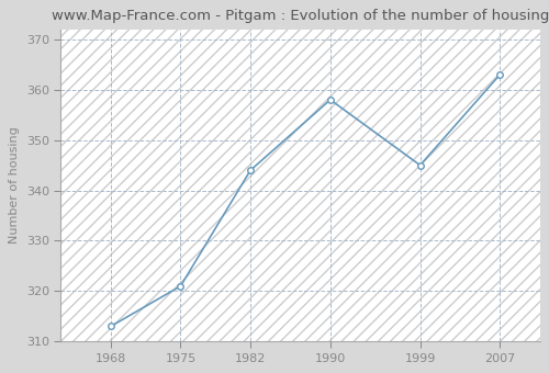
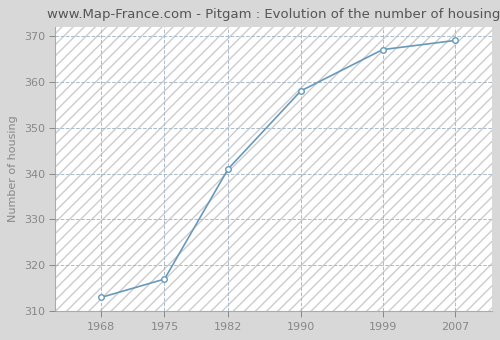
1975: 321 -> 317
1982: 344 -> 341
1999: 345 -> 367
2007: 363 -> 369
